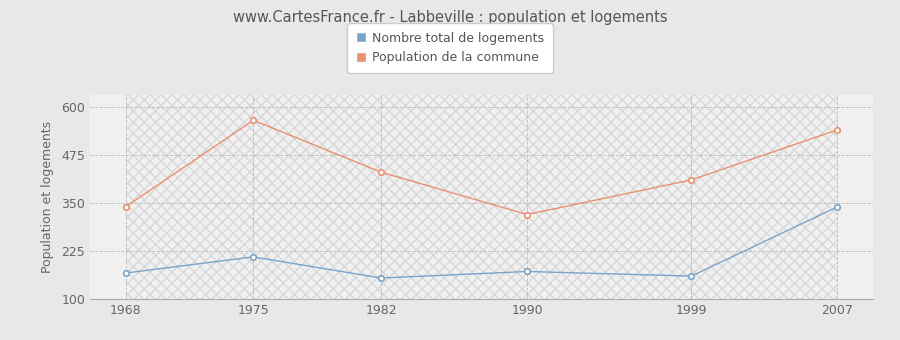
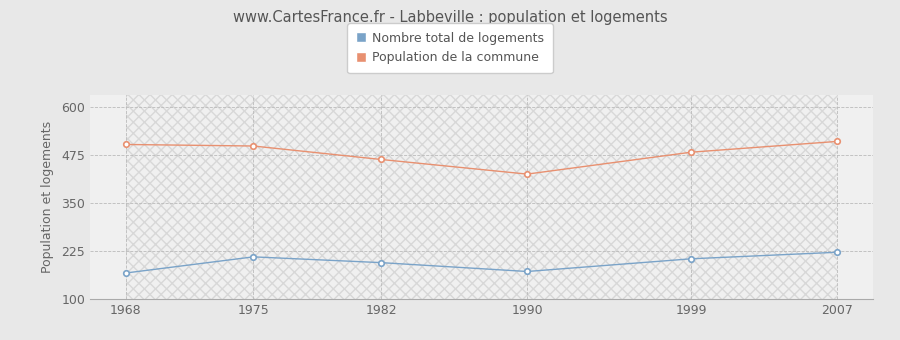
Population de la commune/1968: 340 -> 502
Population de la commune/1975: 565 -> 498
Nombre total de logements/1982: 155 -> 195
Population de la commune/1982: 430 -> 463
Population de la commune/1990: 320 -> 425
Nombre total de logements/1999: 160 -> 205
Population de la commune/1999: 410 -> 482
Nombre total de logements/2007: 340 -> 222
Population de la commune/2007: 540 -> 510
